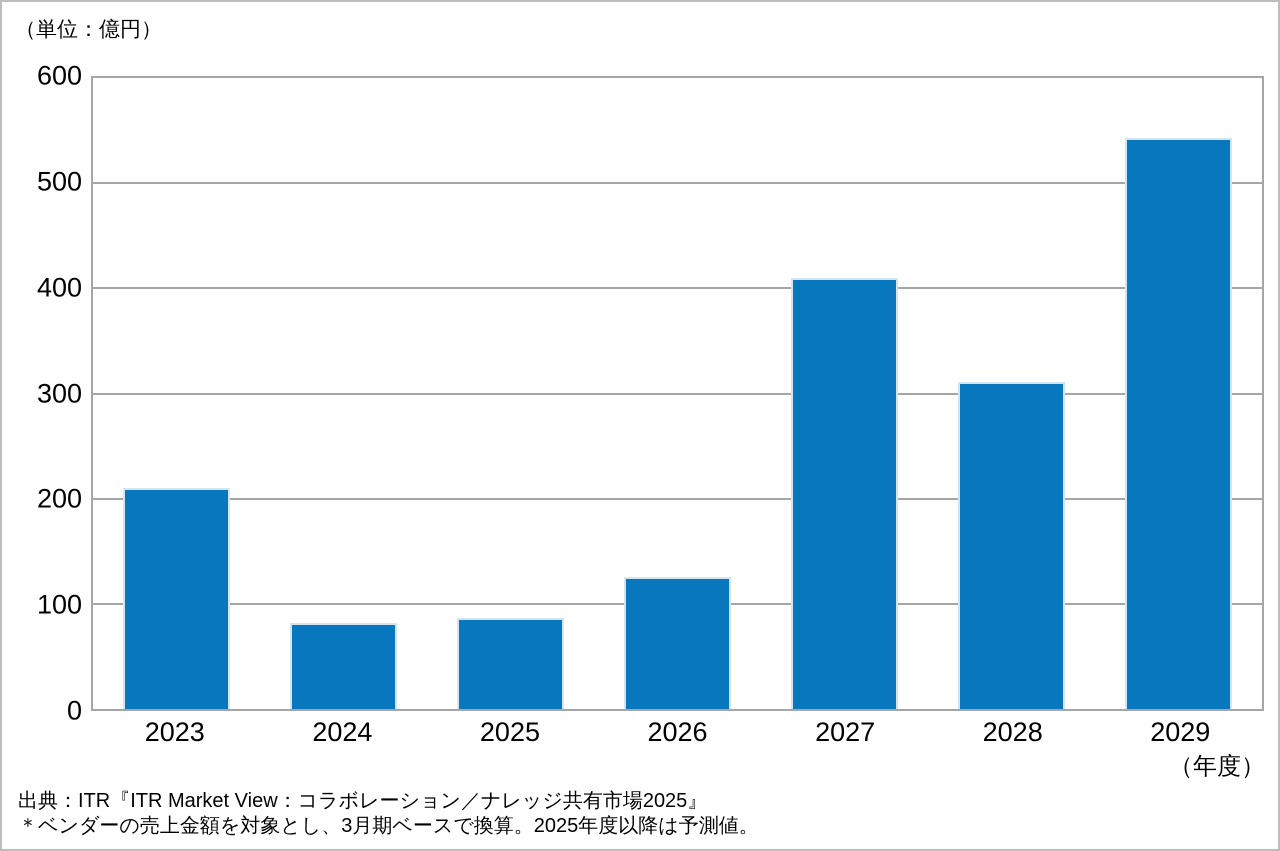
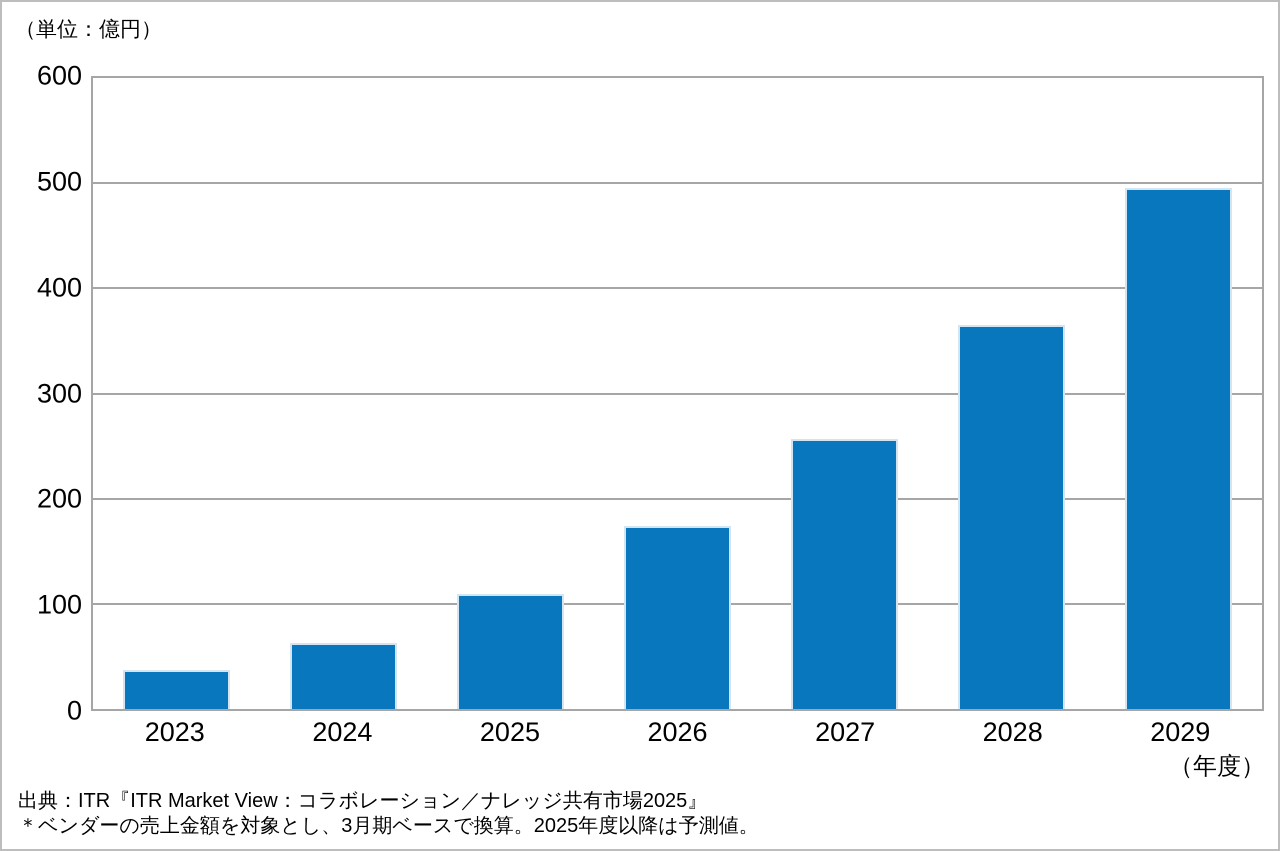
2023: 210 -> 37
2024: 82 -> 63
2025: 87 -> 109
2026: 126 -> 174
2027: 410 -> 257
2028: 311 -> 365
2029: 543 -> 495
